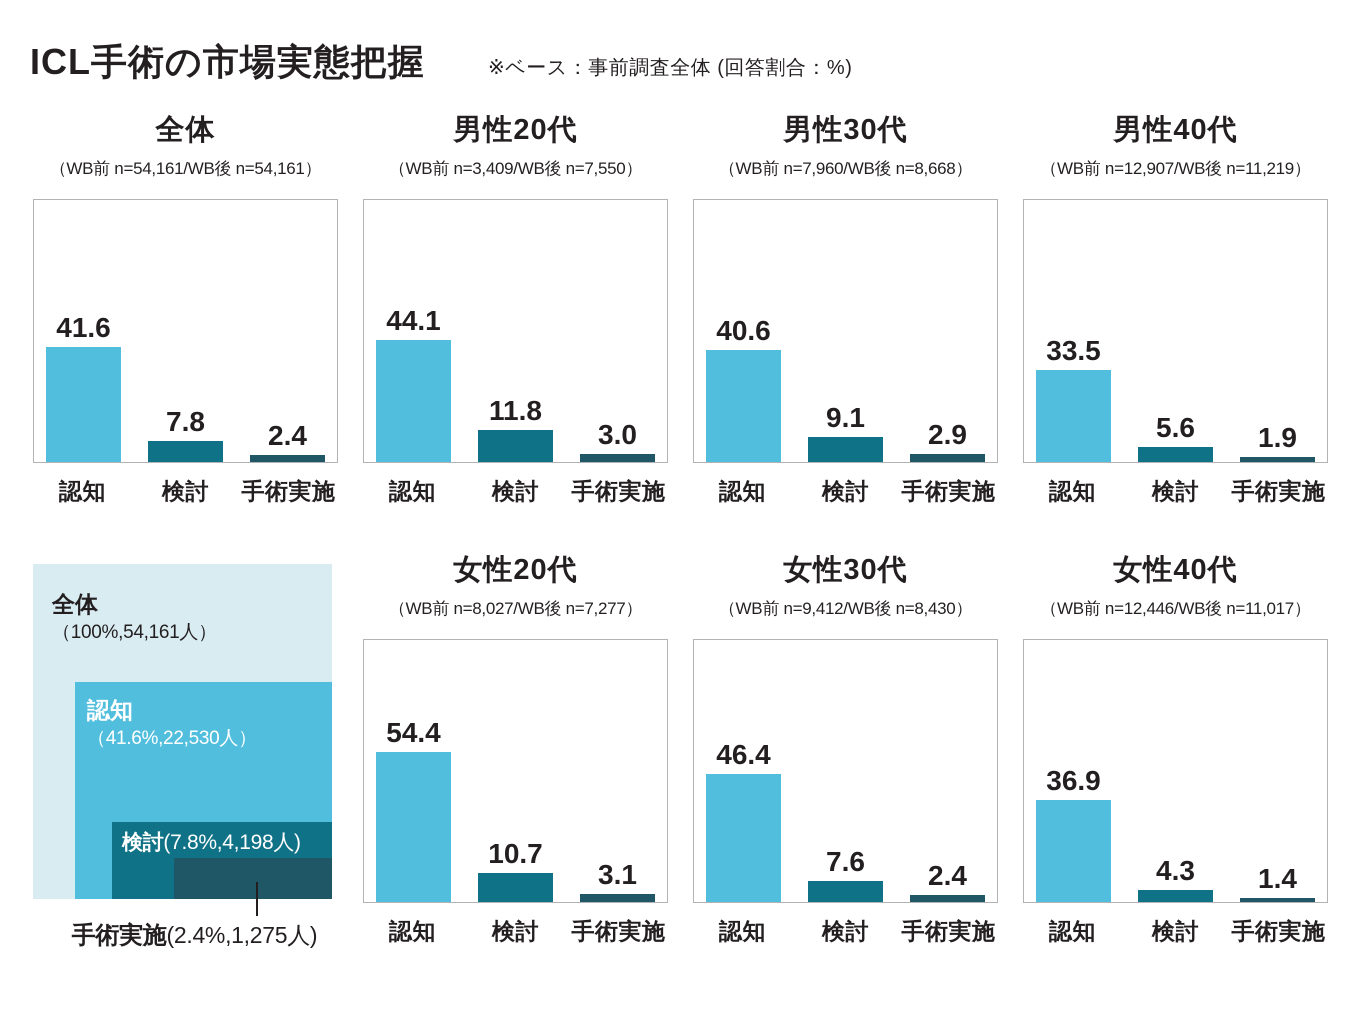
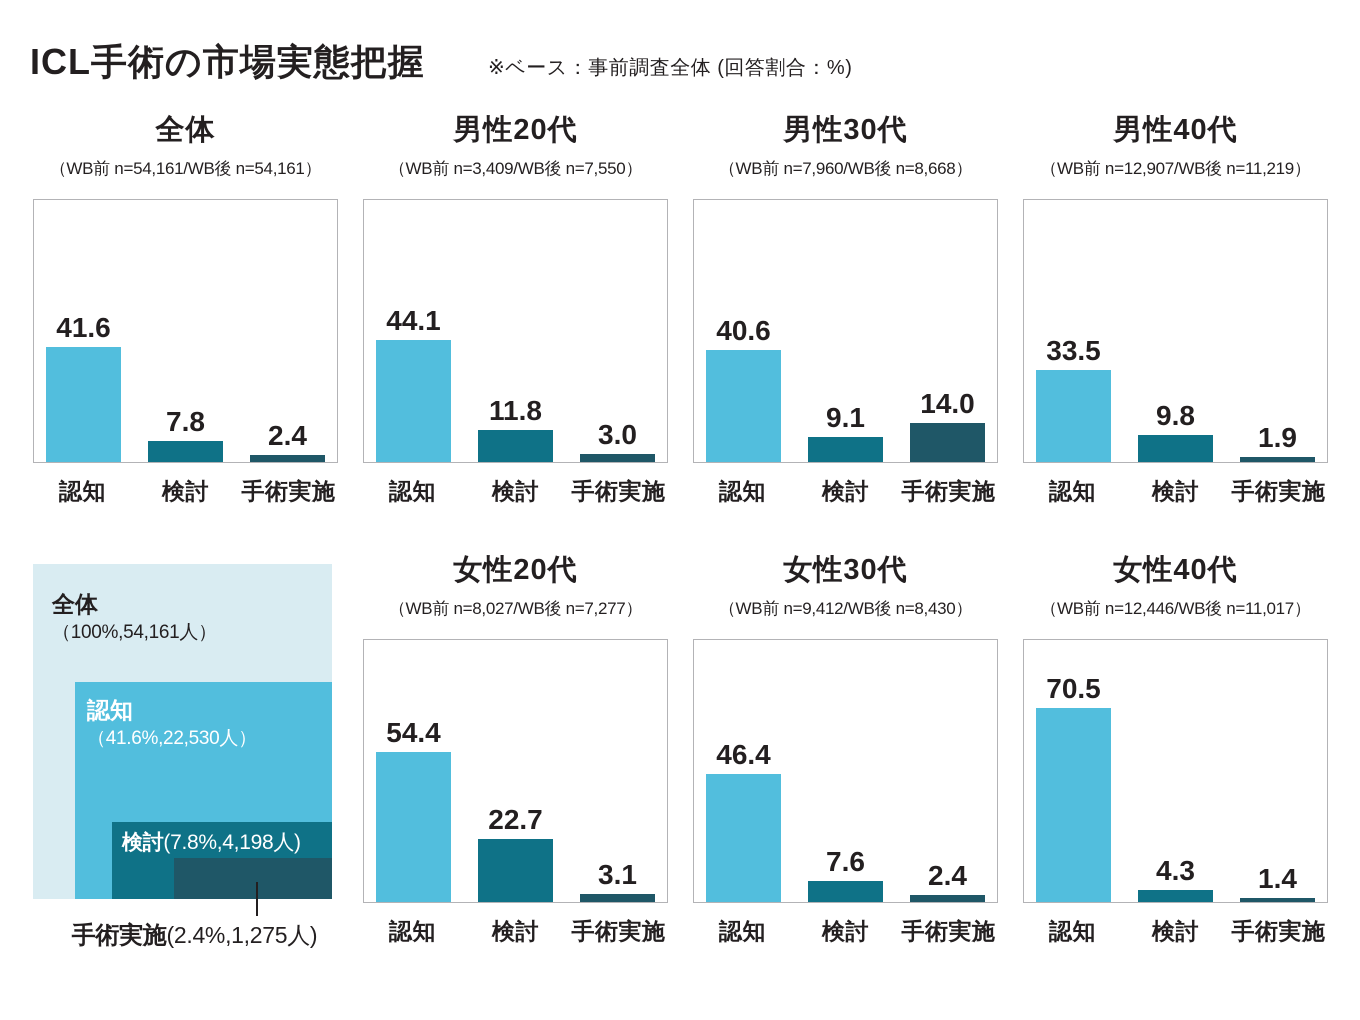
男性30代/手術実施: 2.9 -> 14.0
男性40代/検討: 5.6 -> 9.8
女性20代/検討: 10.7 -> 22.7
女性40代/認知: 36.9 -> 70.5
